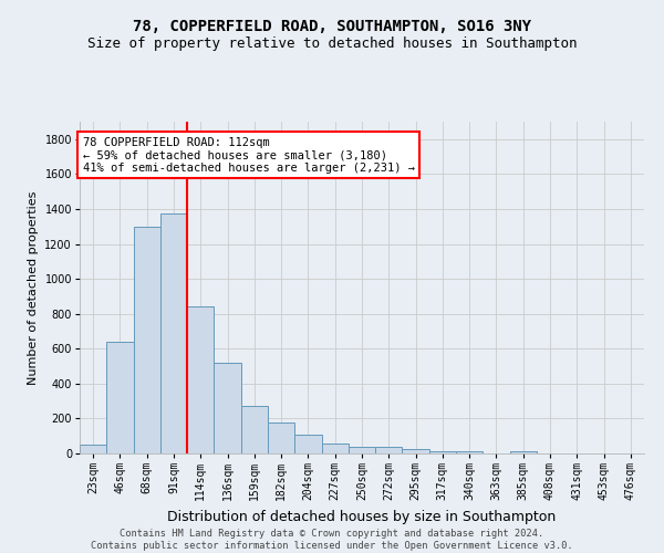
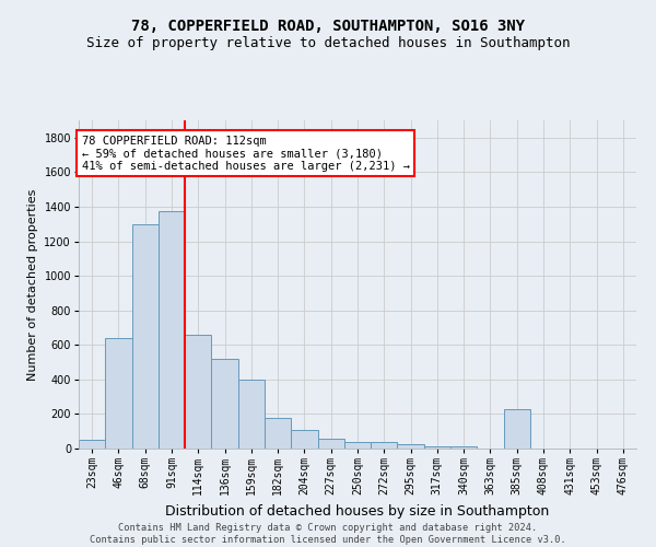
114sqm: 840 -> 660
159sqm: 280 -> 400
385sqm: 10 -> 230
